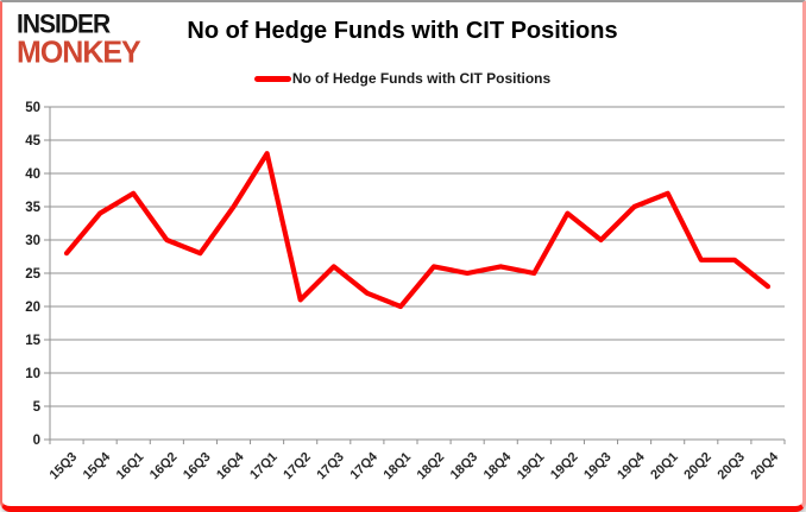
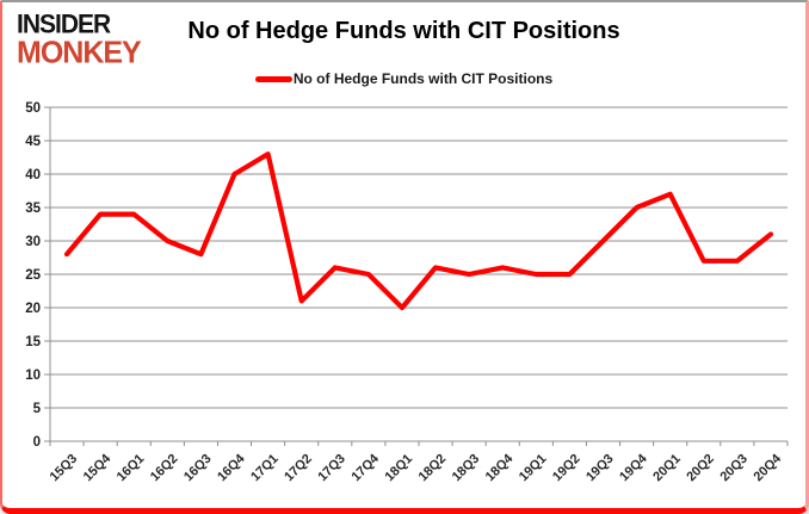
16Q1: 37 -> 34
16Q4: 35 -> 40
17Q4: 22 -> 25
19Q2: 34 -> 25
20Q4: 23 -> 31
